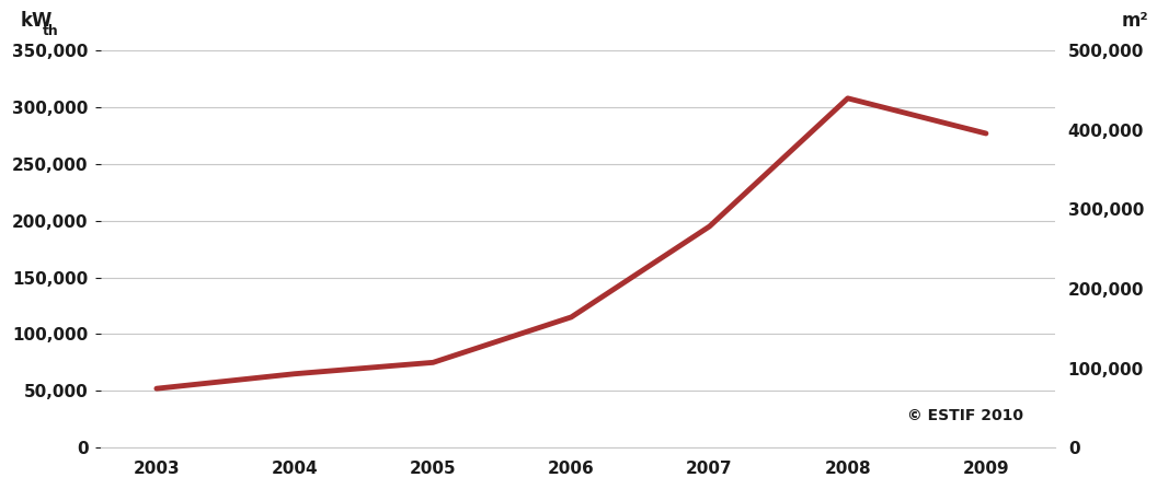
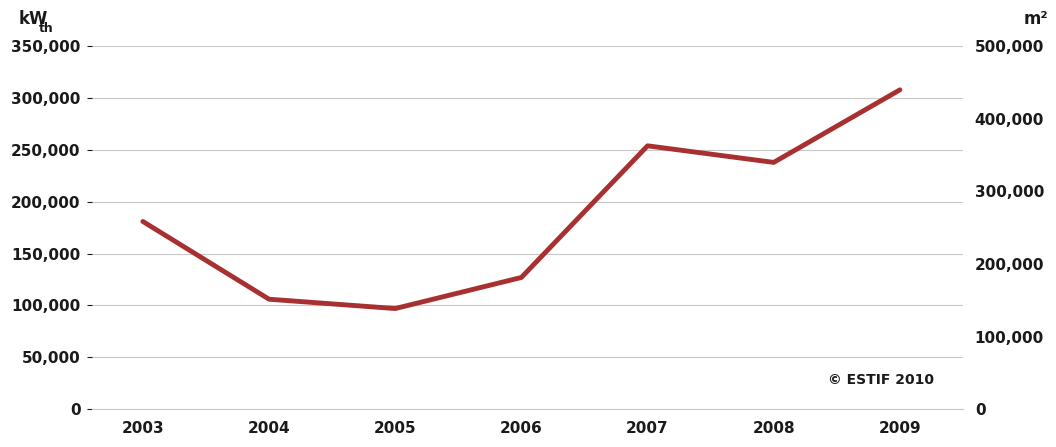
2003: 52,000 -> 181,000
2004: 65,000 -> 106,000
2005: 75,000 -> 97,000
2006: 115,000 -> 127,000
2007: 195,000 -> 254,000
2008: 308,000 -> 238,000
2009: 277,000 -> 308,000
